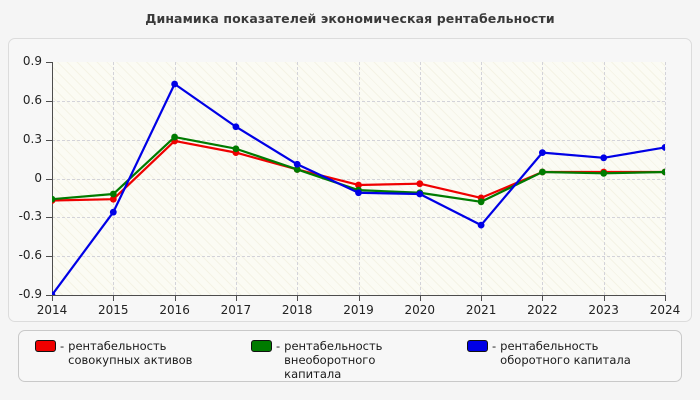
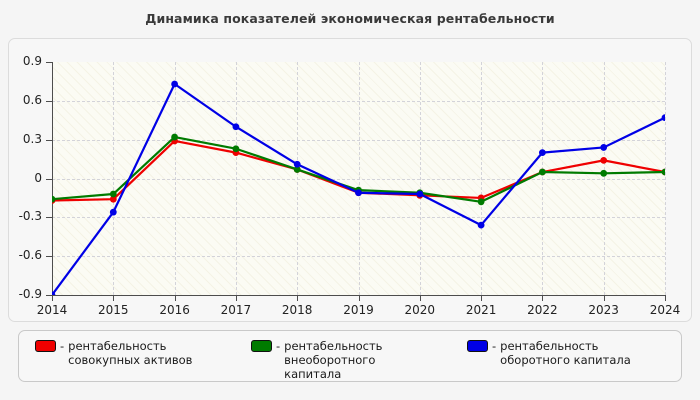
рентабельность совокупных активов/2019: -0.05 -> -0.11
рентабельность совокупных активов/2020: -0.04 -> -0.13
рентабельность совокупных активов/2023: 0.05 -> 0.14
рентабельность оборотного капитала/2023: 0.16 -> 0.24
рентабельность оборотного капитала/2024: 0.24 -> 0.47
